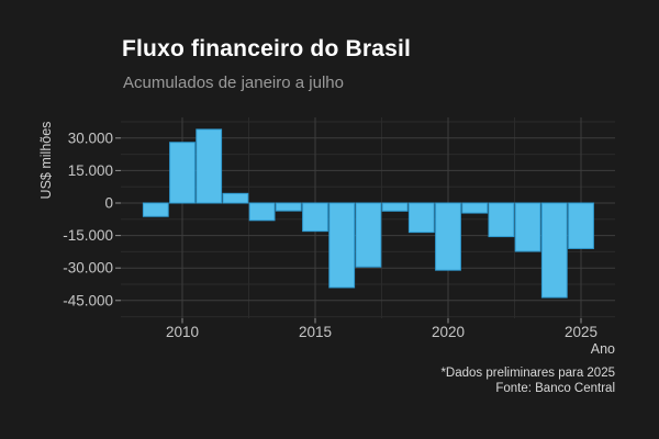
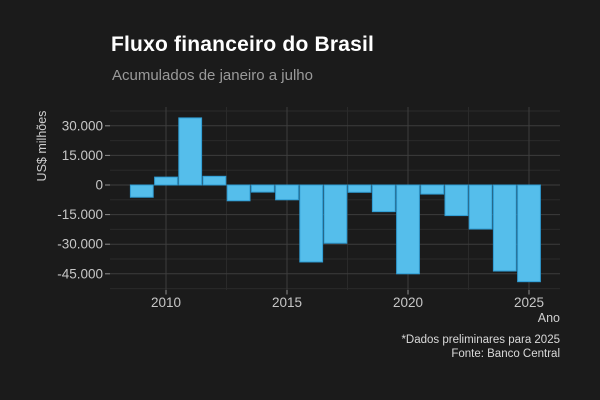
2010: 28000 -> 4000
2015: -13000 -> -8000
2020: -31000 -> -45000
2025: -21000 -> -49000
